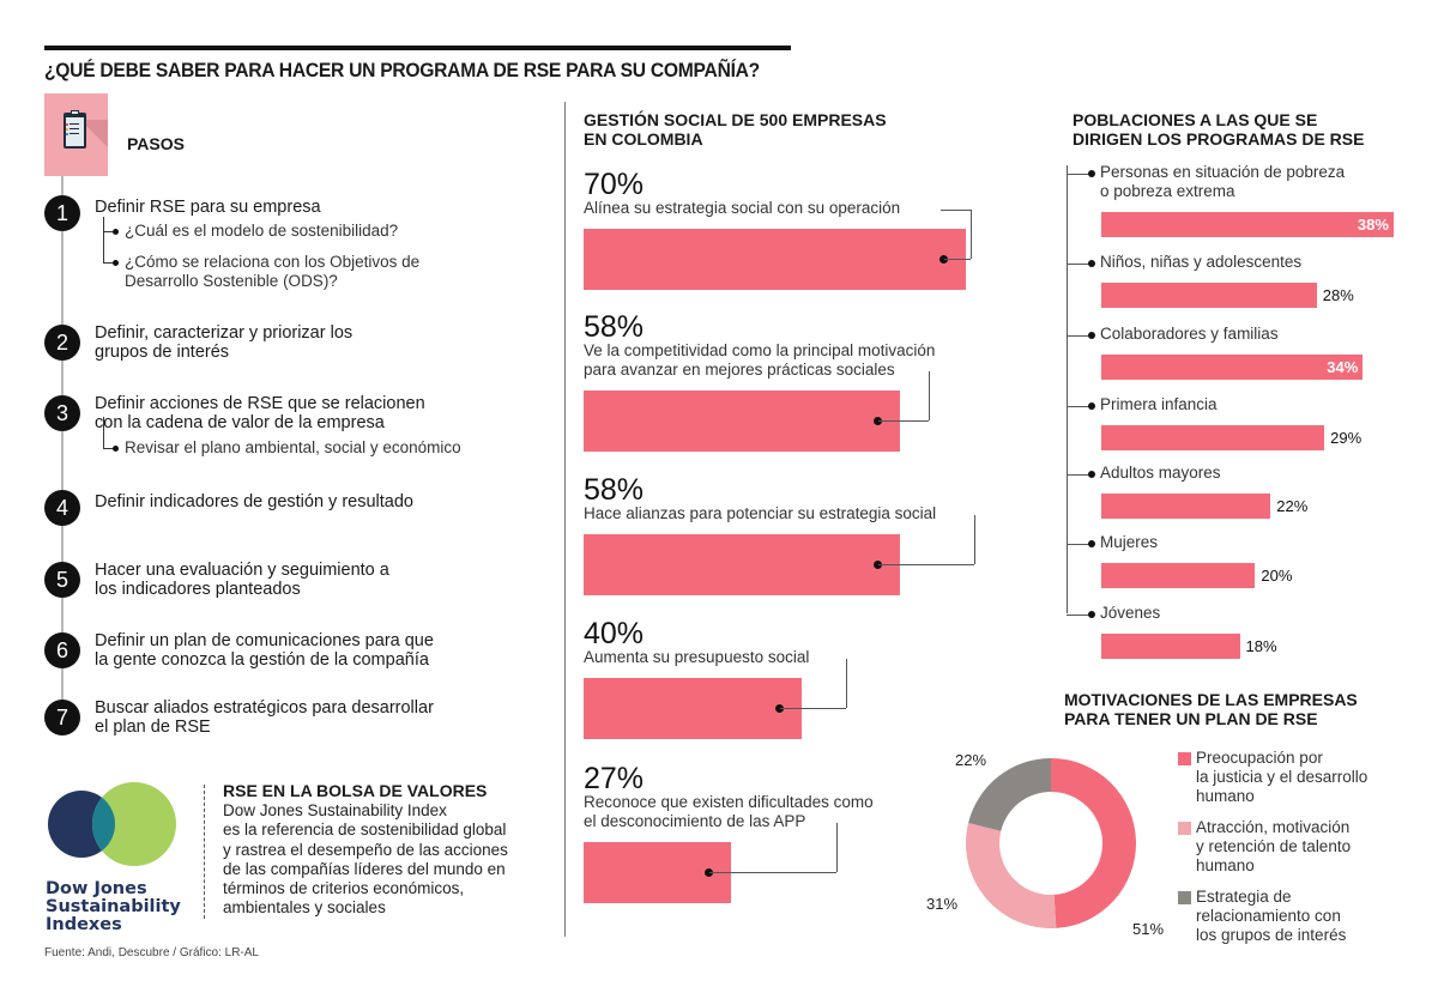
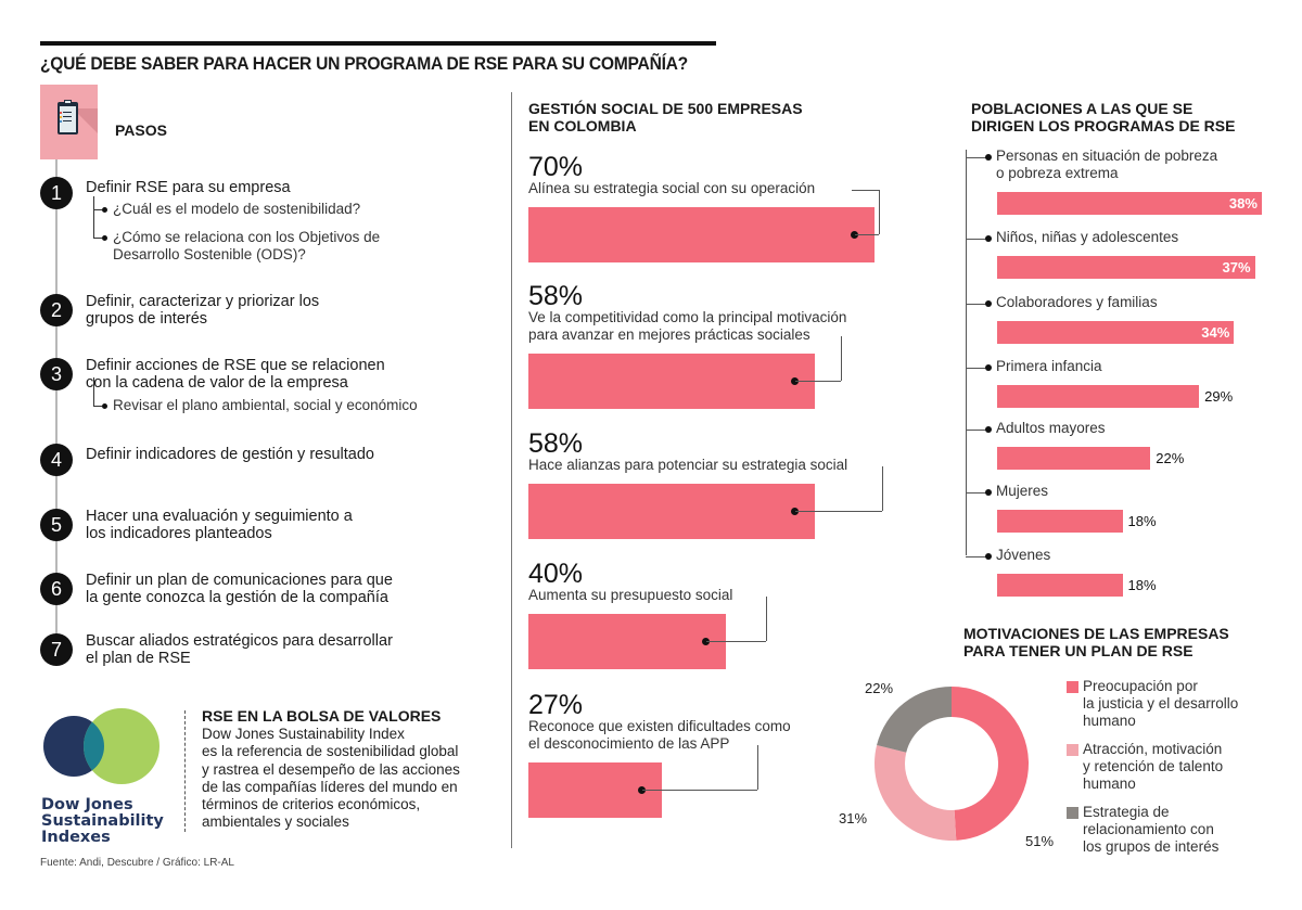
POBLACIONES A LAS QUE SE DIRIGEN LOS PROGRAMAS DE RSE/Niños, niñas y adolescentes: 28% -> 37%
POBLACIONES A LAS QUE SE DIRIGEN LOS PROGRAMAS DE RSE/Mujeres: 20% -> 18%
